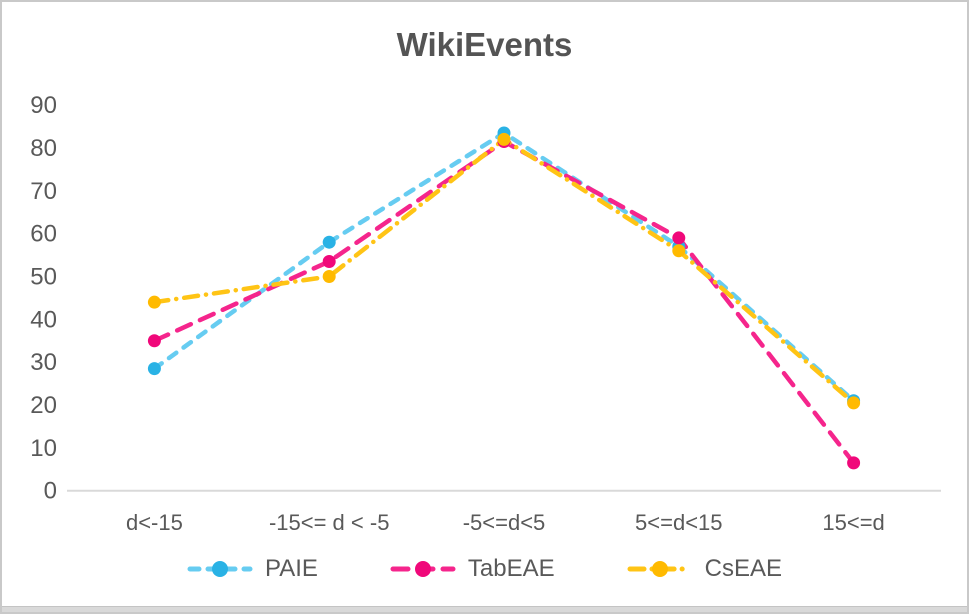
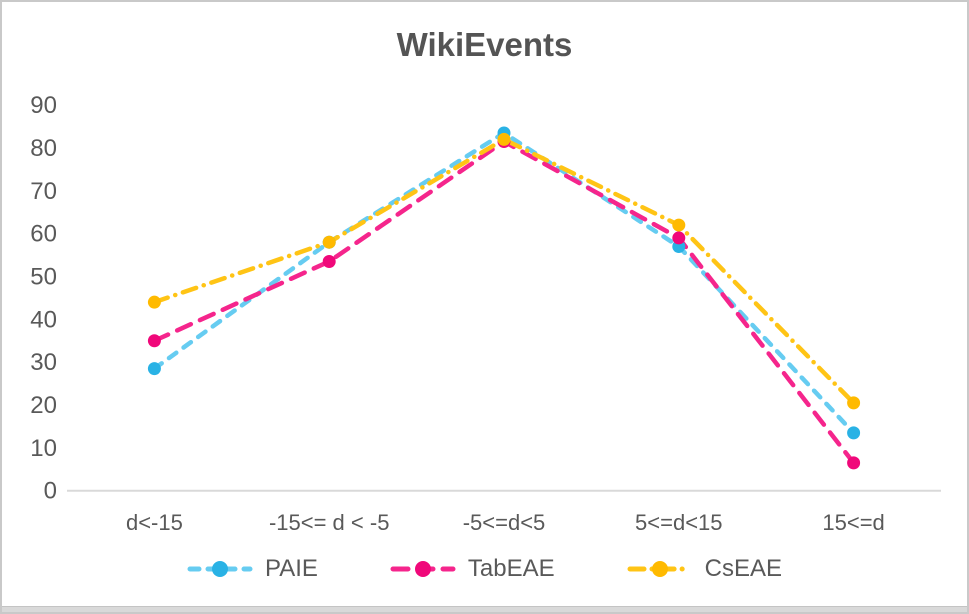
CsEAE/-15<= d < -5: 50 -> 58
CsEAE/5<=d<15: 56 -> 62
PAIE/15<=d: 21 -> 14
